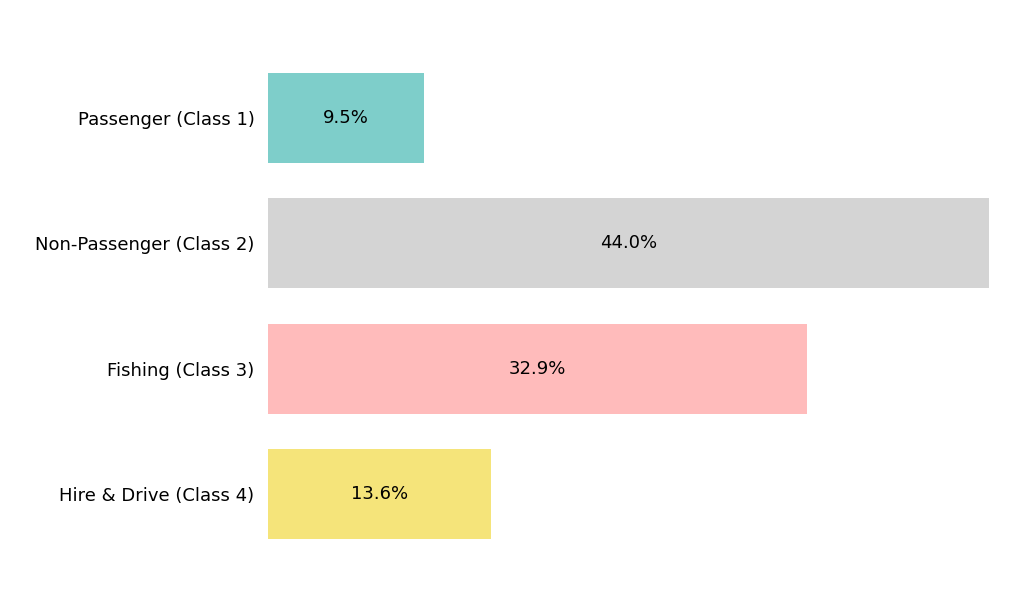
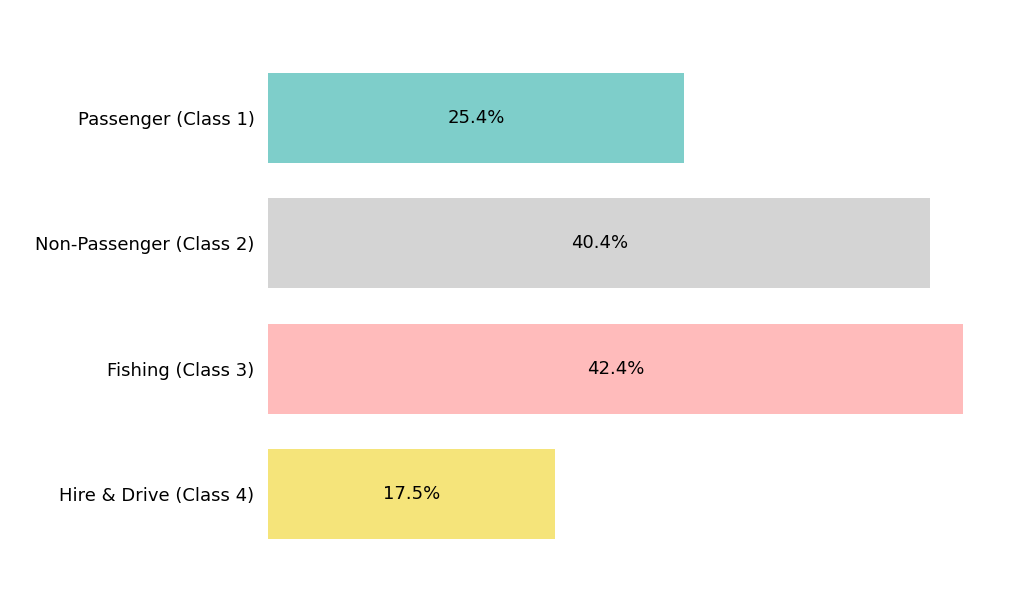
Passenger (Class 1): 9.5% -> 25.4%
Non-Passenger (Class 2): 44.0% -> 40.4%
Fishing (Class 3): 32.9% -> 42.4%
Hire & Drive (Class 4): 13.6% -> 17.5%
